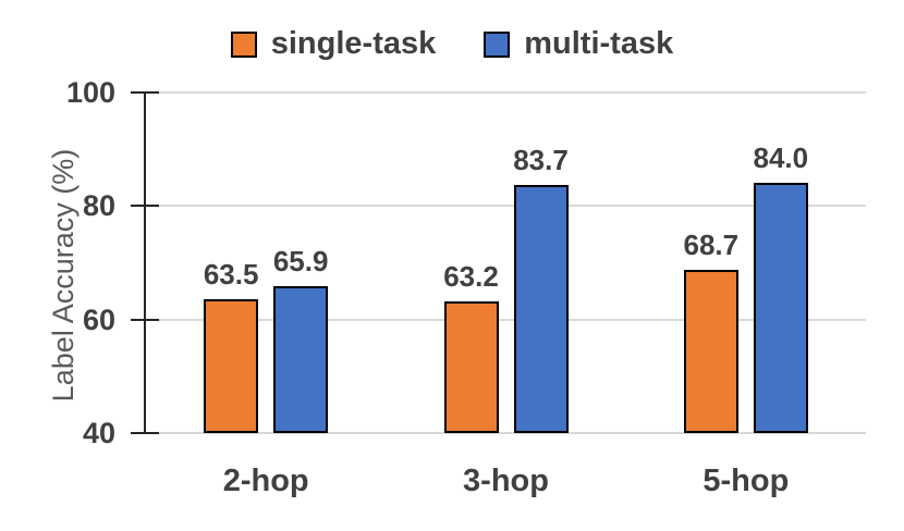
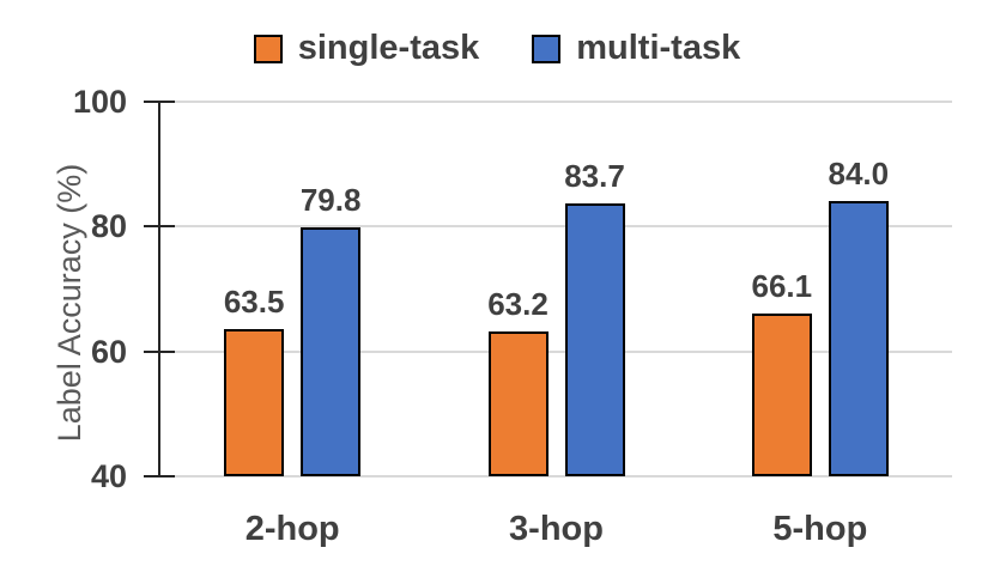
multi-task/2-hop: 65.9 -> 79.8
single-task/5-hop: 68.7 -> 66.1
